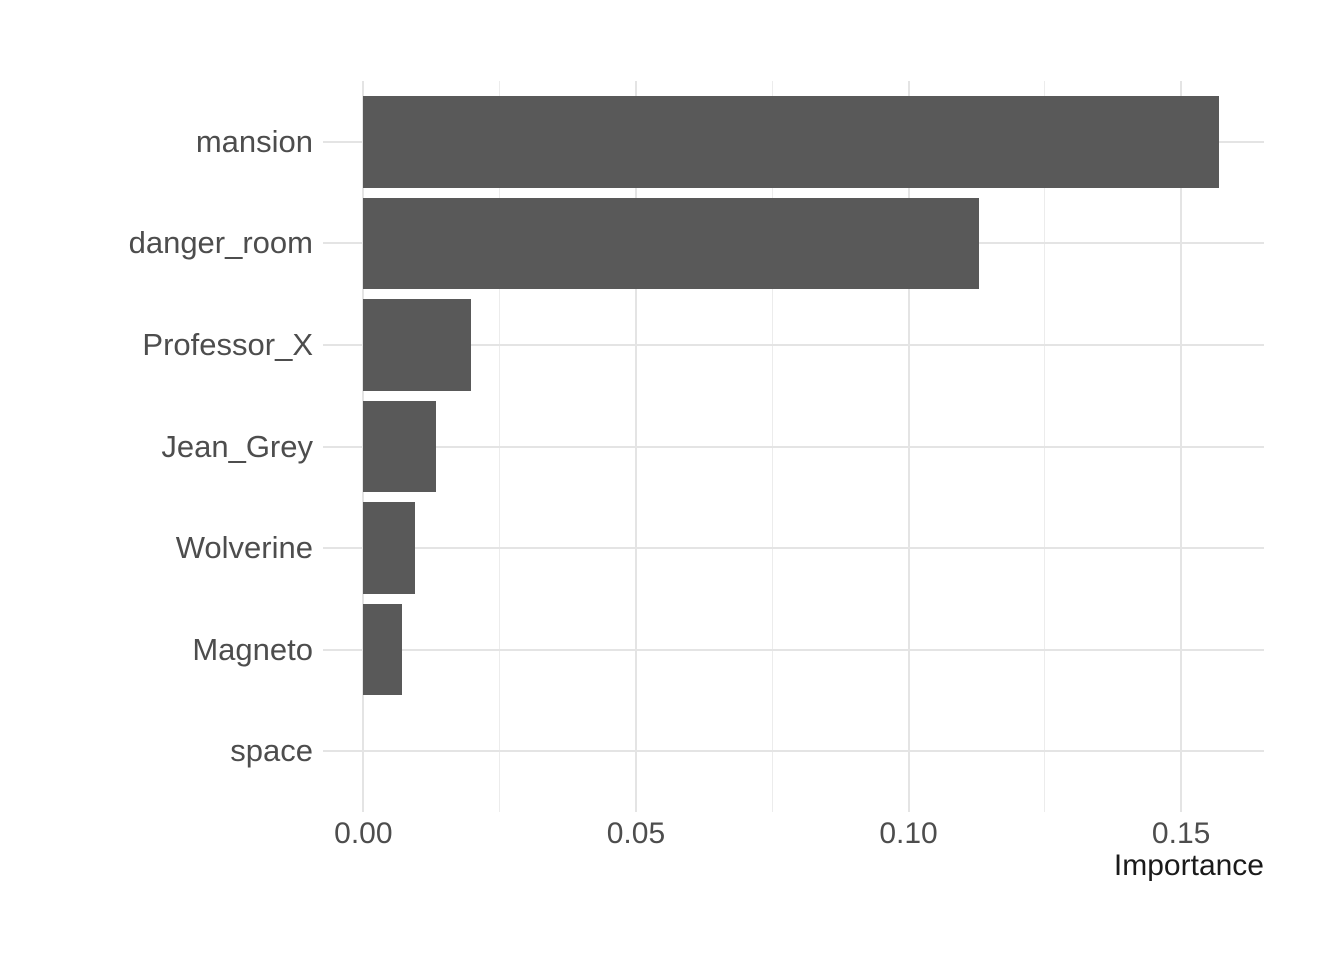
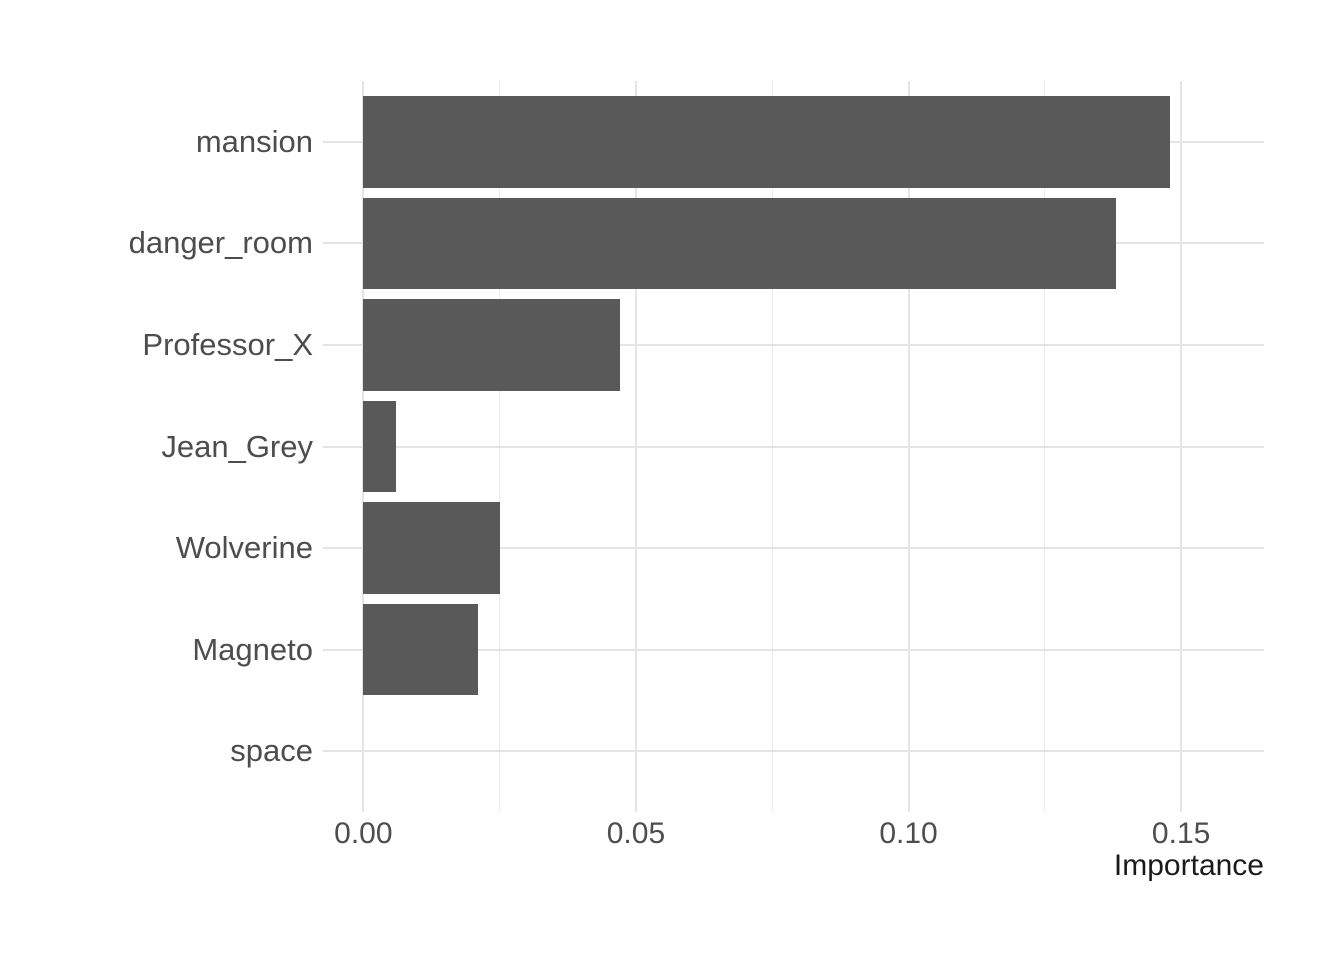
mansion: 0.157 -> 0.148
danger_room: 0.113 -> 0.138
Professor_X: 0.020 -> 0.047
Jean_Grey: 0.013 -> 0.006
Wolverine: 0.009 -> 0.025
Magneto: 0.007 -> 0.021
